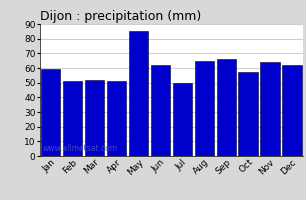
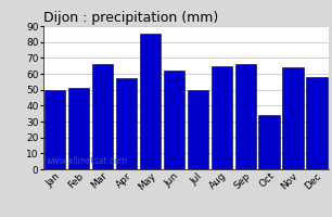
Jan: 59 -> 50
Mar: 52 -> 66
Apr: 51 -> 57
Oct: 57 -> 34
Dec: 62 -> 58
